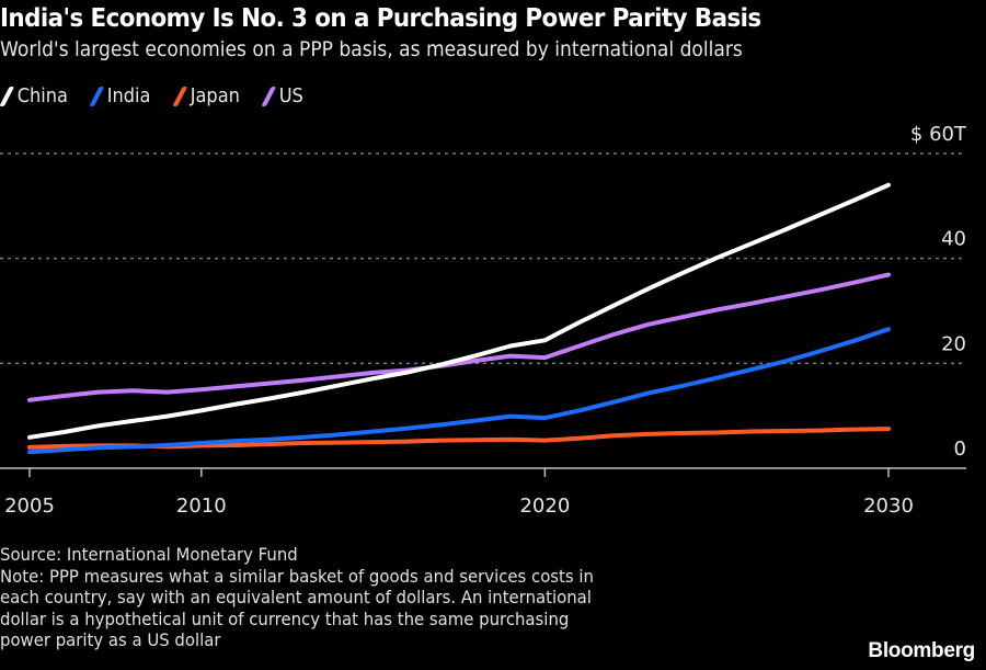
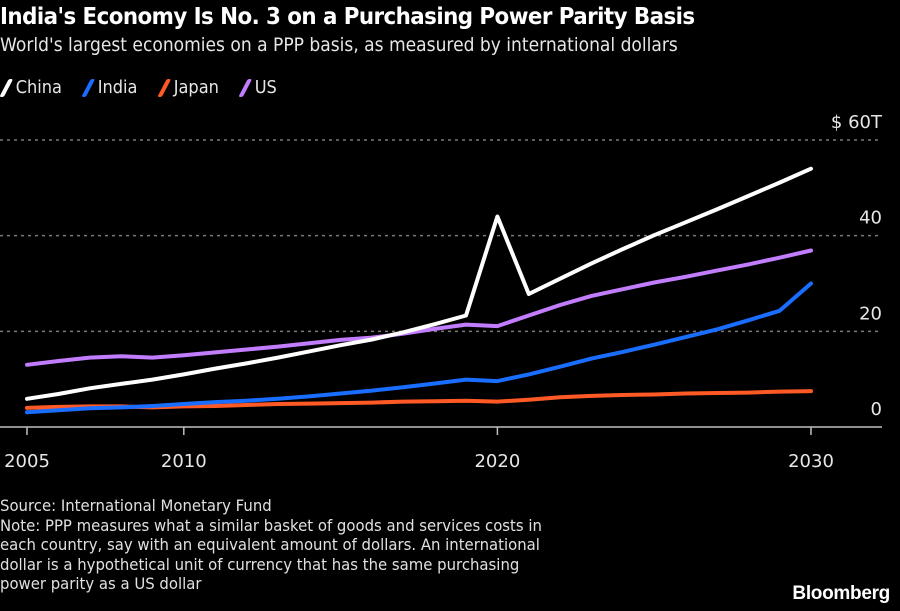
China/2020: 24 -> 44
India/2030: 26 -> 30
